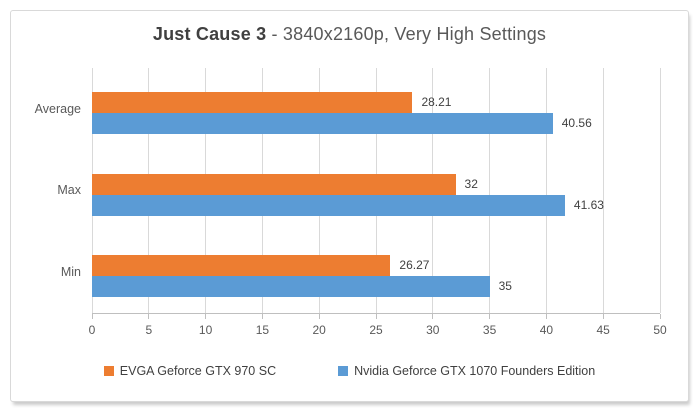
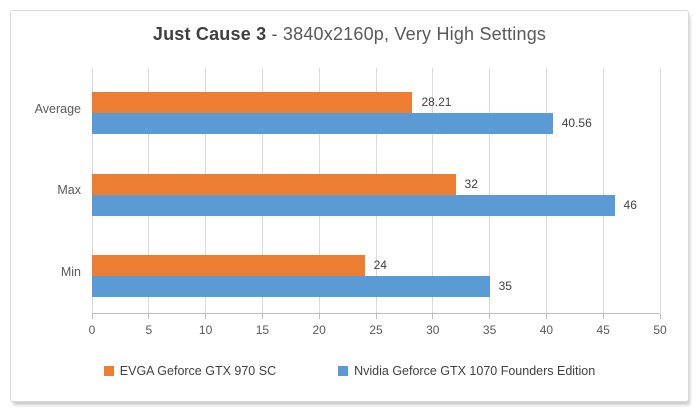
Nvidia Geforce GTX 1070 Founders Edition/Max: 41.63 -> 46
EVGA Geforce GTX 970 SC/Min: 26.27 -> 24
